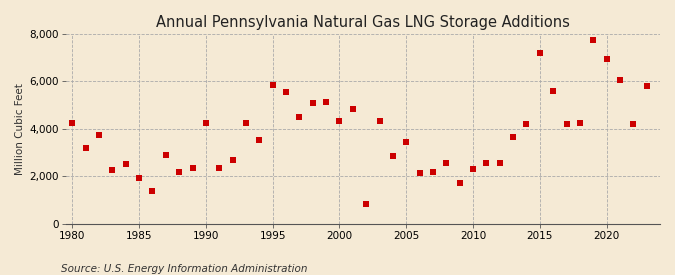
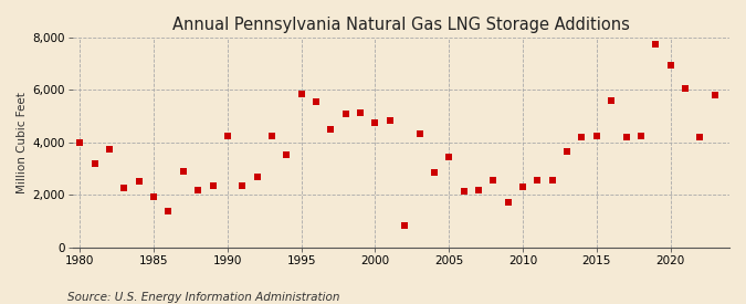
1980: 4,250 -> 4,000
2000: 4,350 -> 4,750
2015: 7,200 -> 4,250
